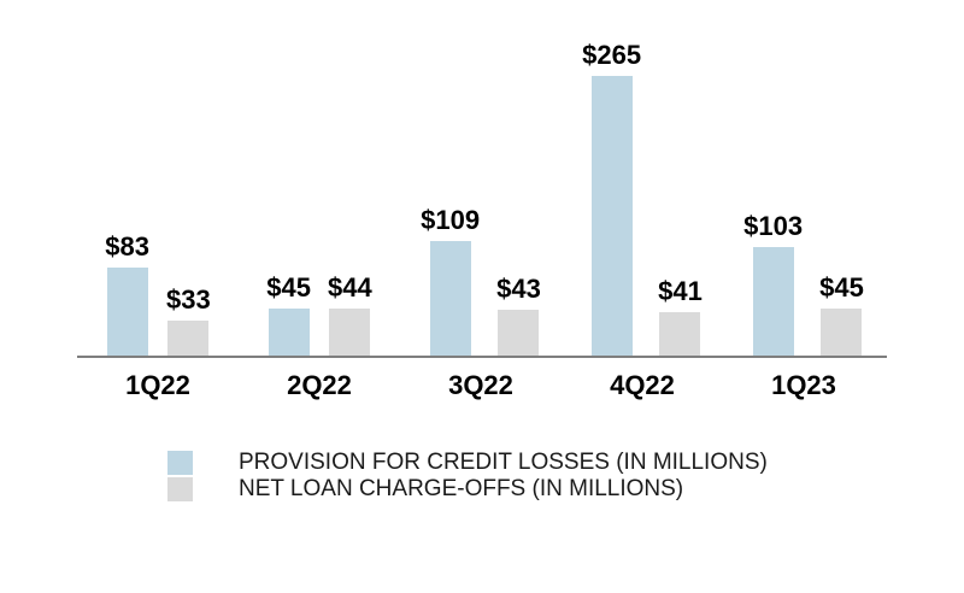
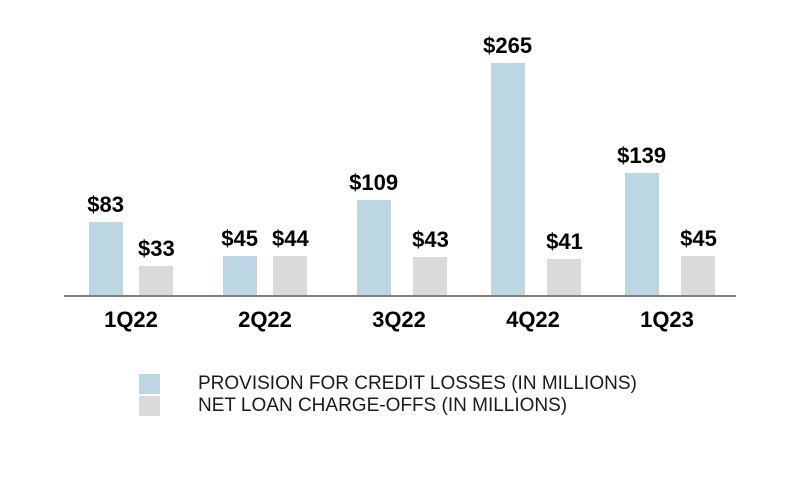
PROVISION FOR CREDIT LOSSES (IN MILLIONS)/1Q23: $103 -> $139
